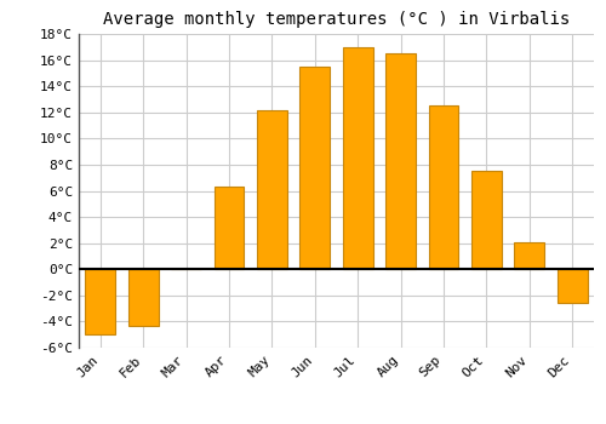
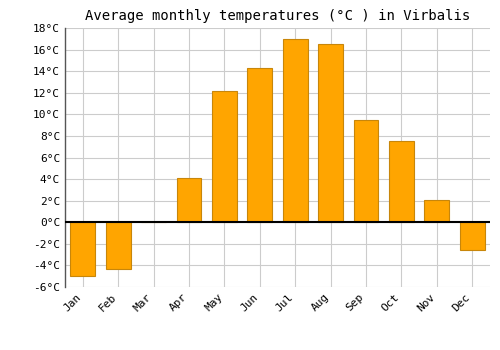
Apr: 6.3°C -> 4.1°C
Jun: 15.5°C -> 14.3°C
Sep: 12.5°C -> 9.5°C
